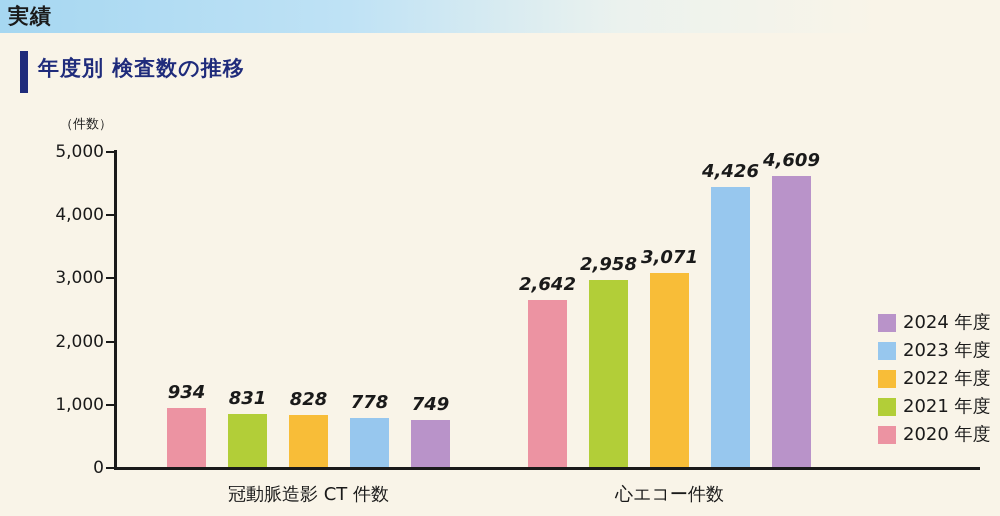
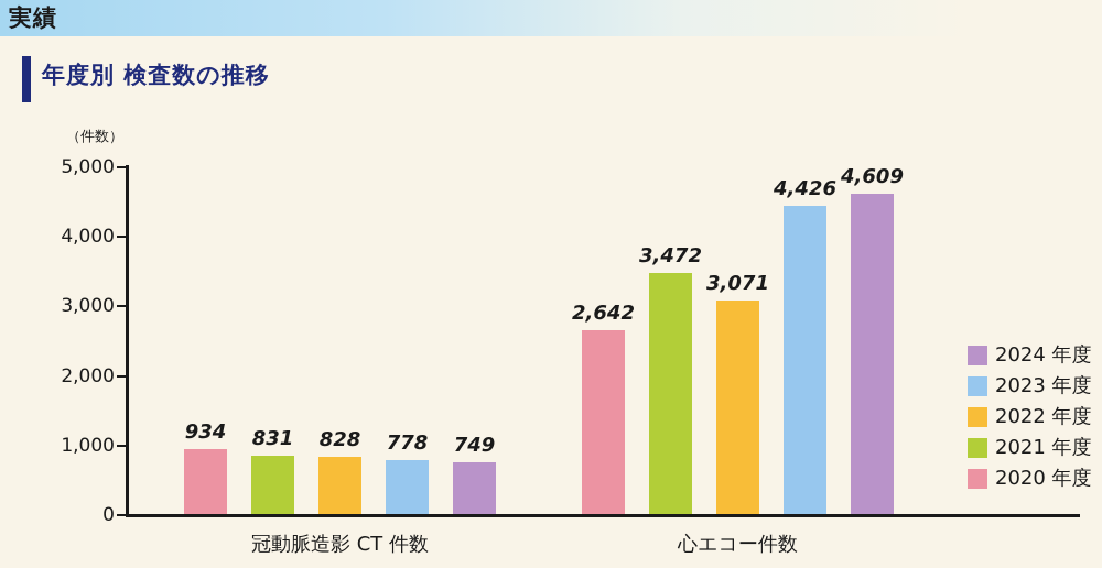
2021 年度/心エコー件数: 2,958 -> 3,472
